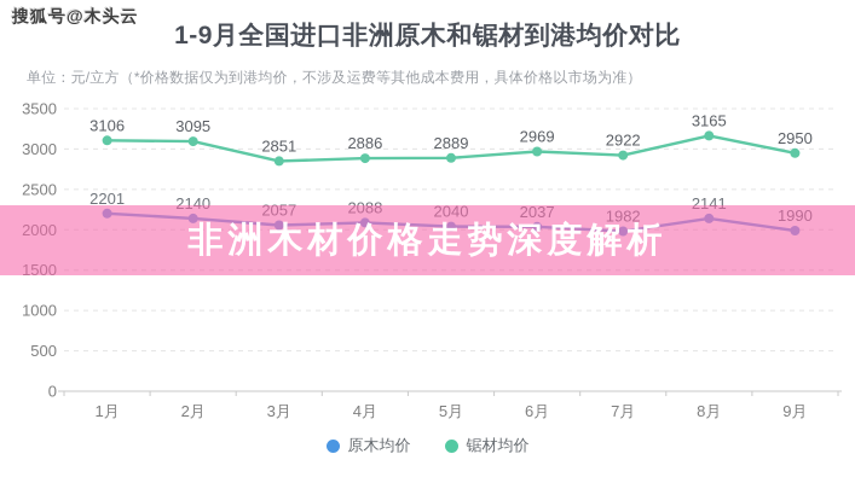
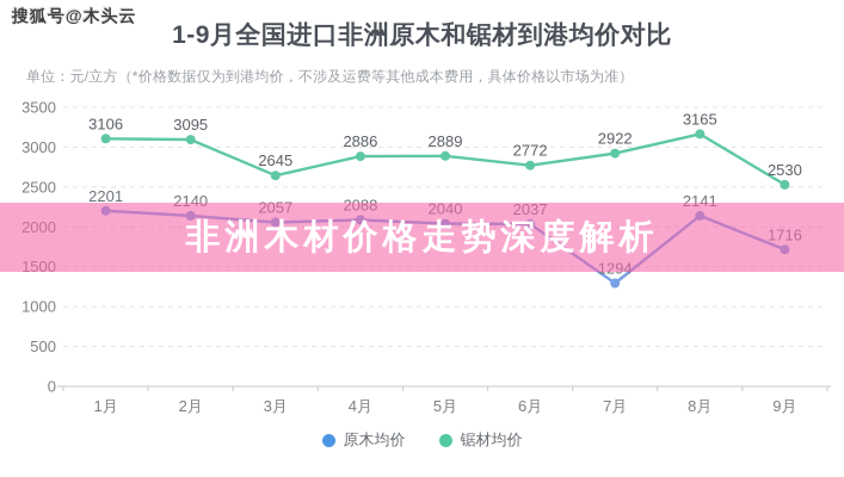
锯材均价/3月: 2851 -> 2645
锯材均价/6月: 2969 -> 2772
原木均价/7月: 1982 -> 1294
原木均价/9月: 1990 -> 1716
锯材均价/9月: 2950 -> 2530
